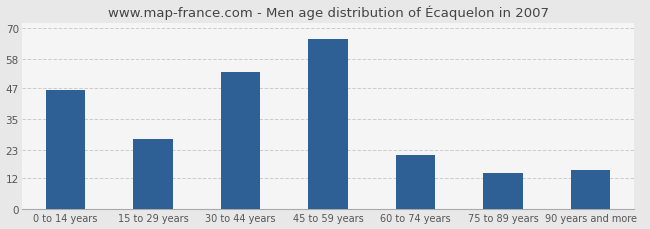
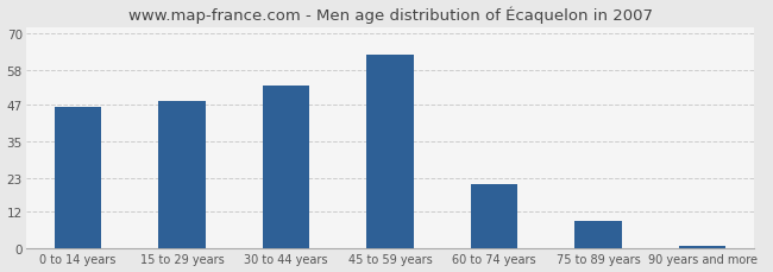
15 to 29 years: 27 -> 48
45 to 59 years: 66 -> 63
75 to 89 years: 14 -> 9
90 years and more: 15 -> 1
